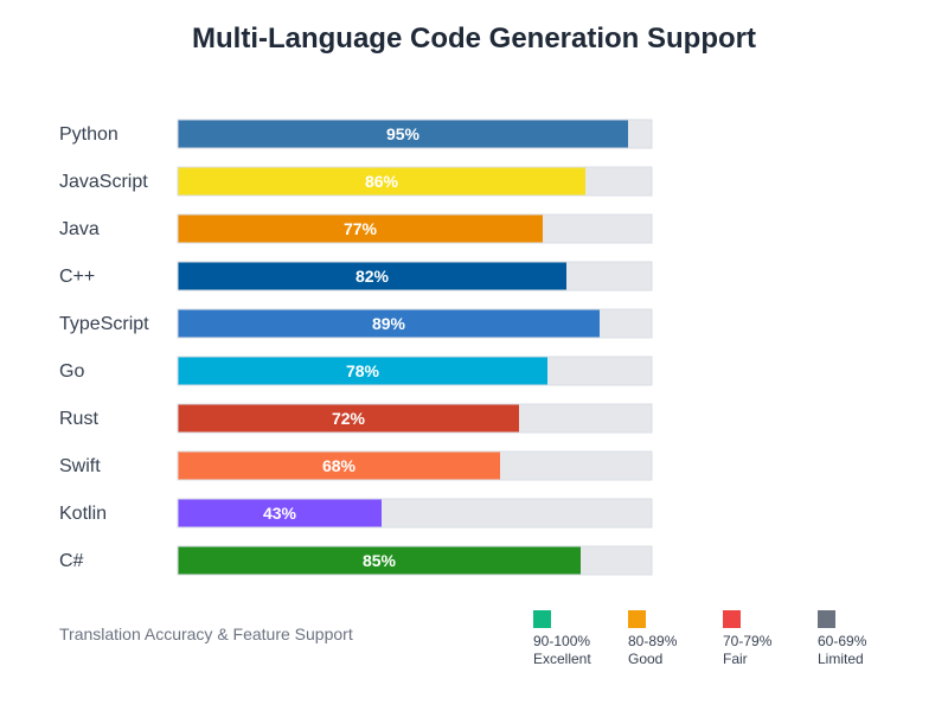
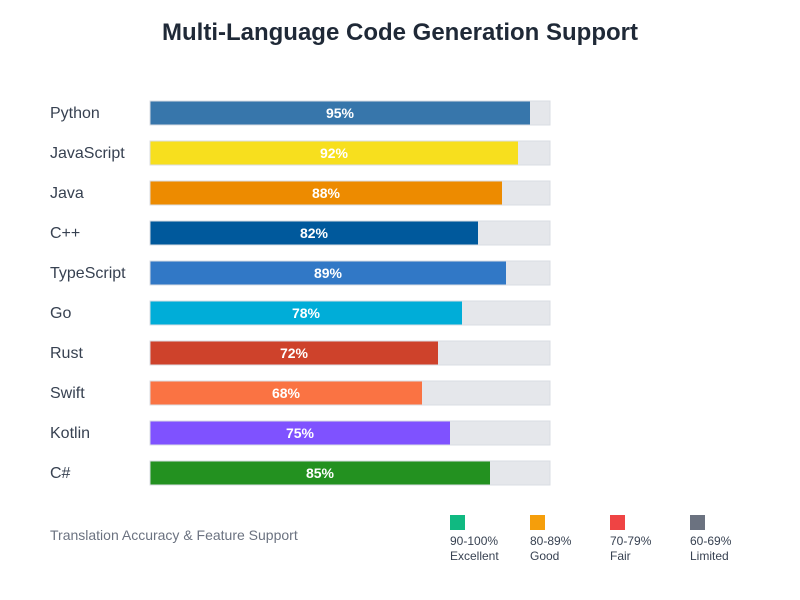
JavaScript: 86% -> 92%
Java: 77% -> 88%
Kotlin: 43% -> 75%
